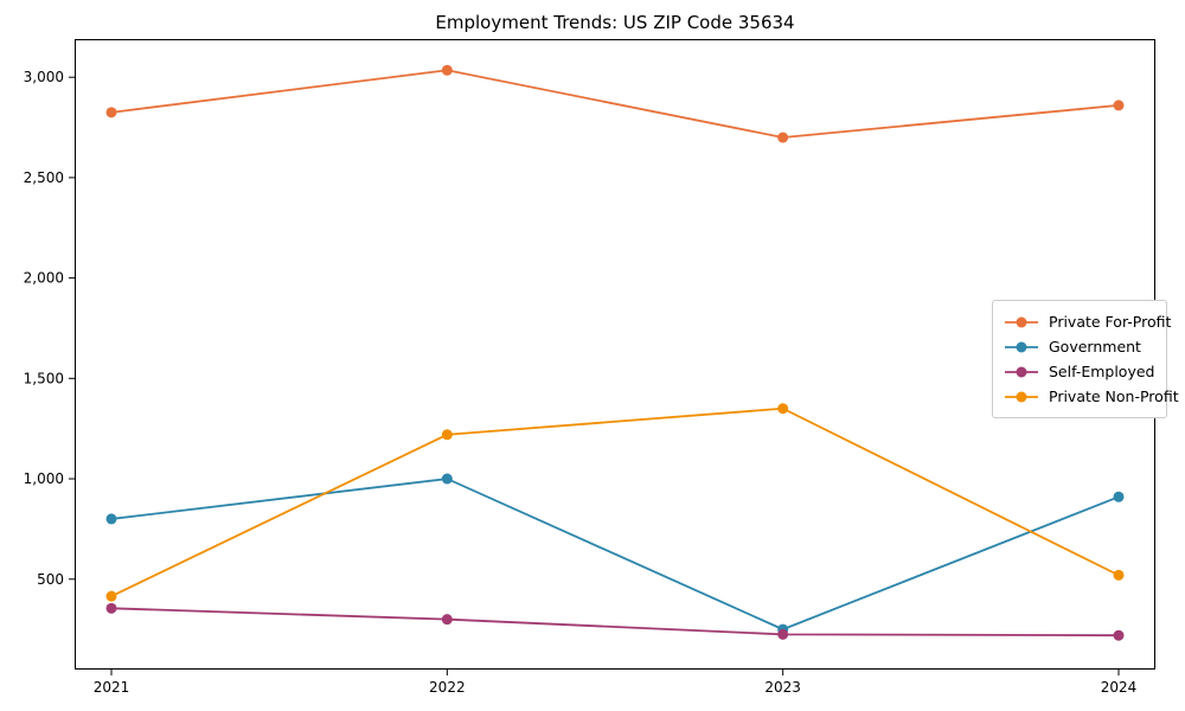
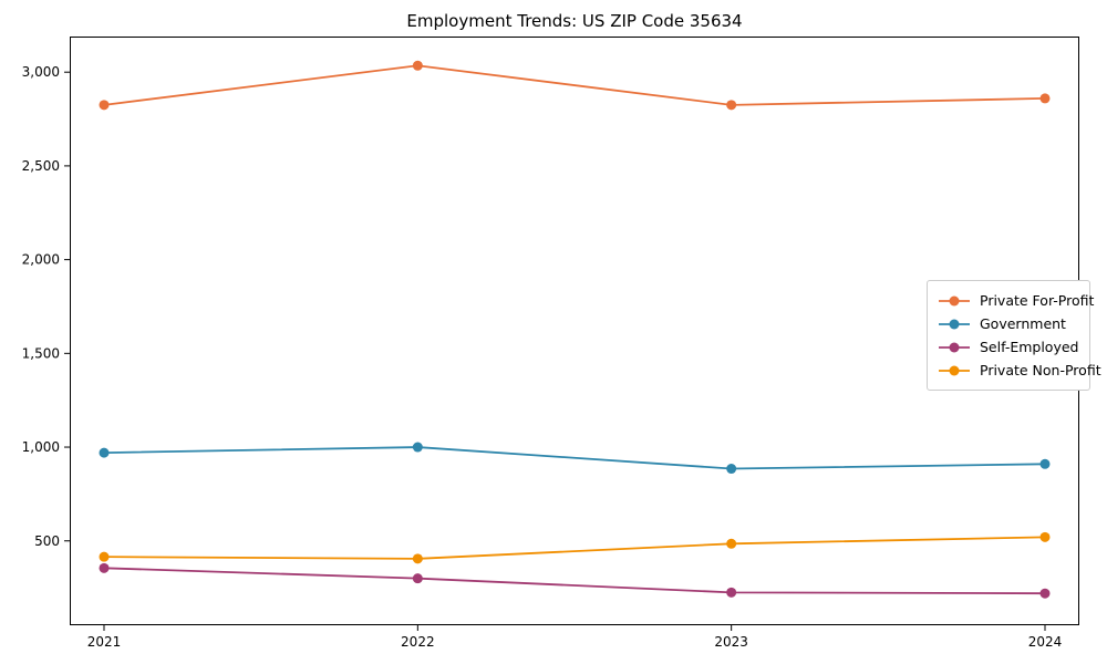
Government/2021: 800 -> 970
Private Non-Profit/2022: 1220 -> 400
Private For-Profit/2023: 2700 -> 2820
Government/2023: 250 -> 880
Private Non-Profit/2023: 1350 -> 480
